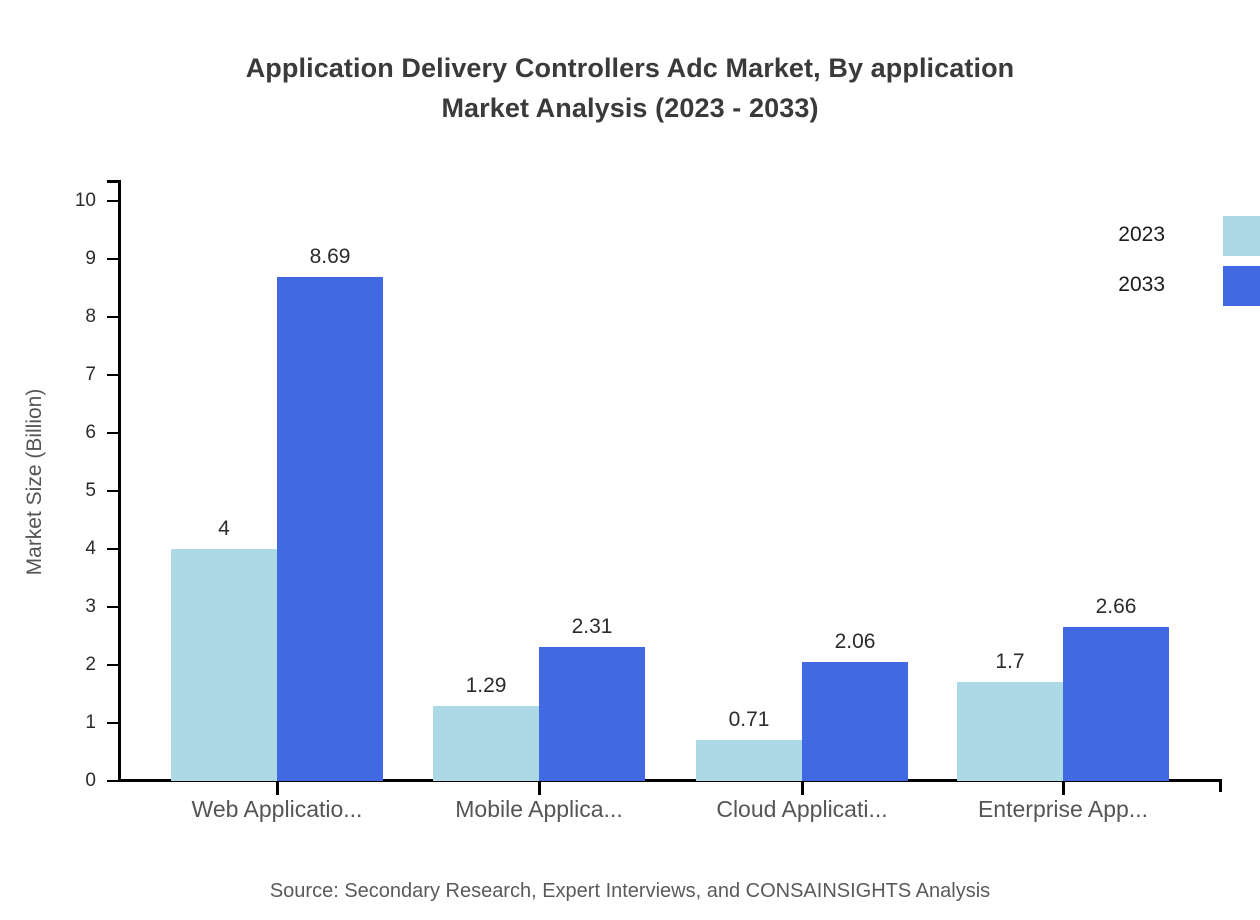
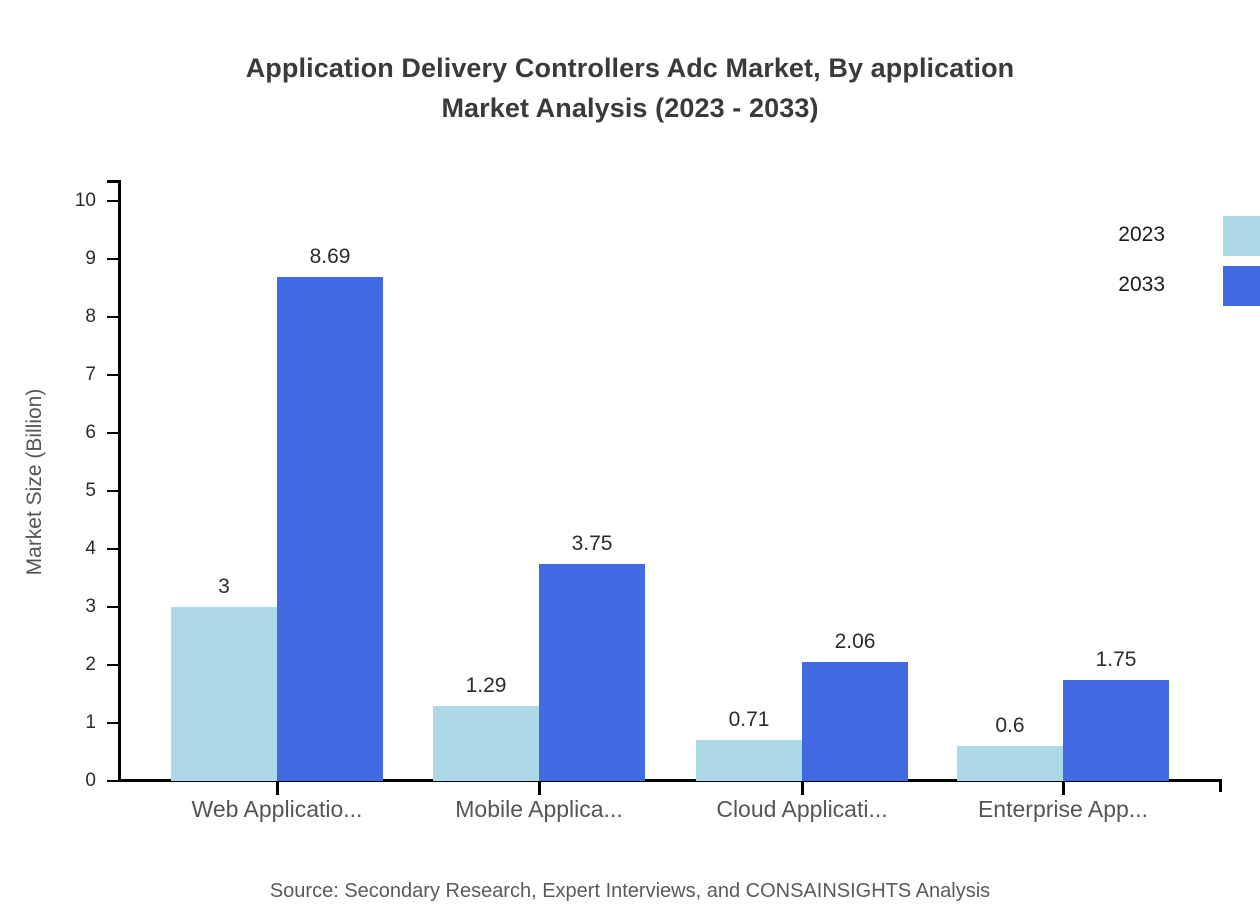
2023/Web Applicatio...: 4 -> 3
2033/Mobile Applica...: 2.31 -> 3.75
2023/Enterprise App...: 1.7 -> 0.6
2033/Enterprise App...: 2.66 -> 1.75
